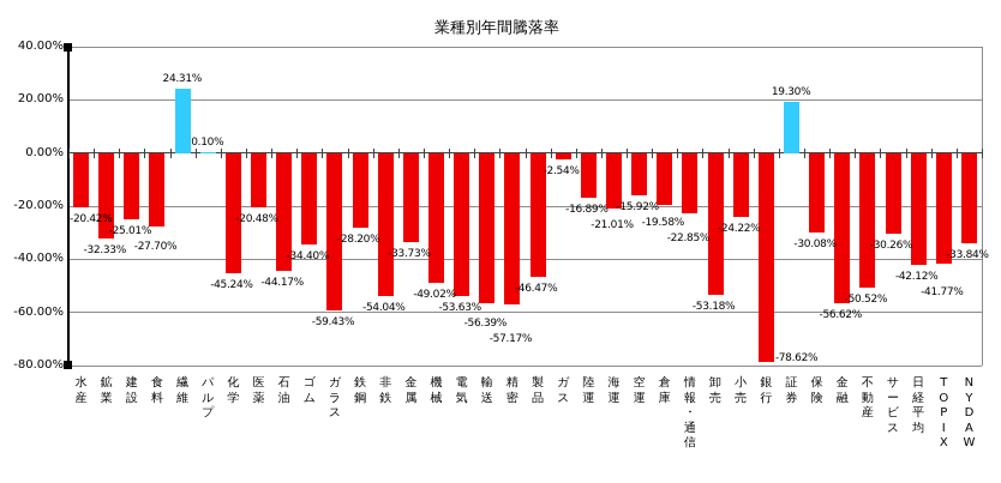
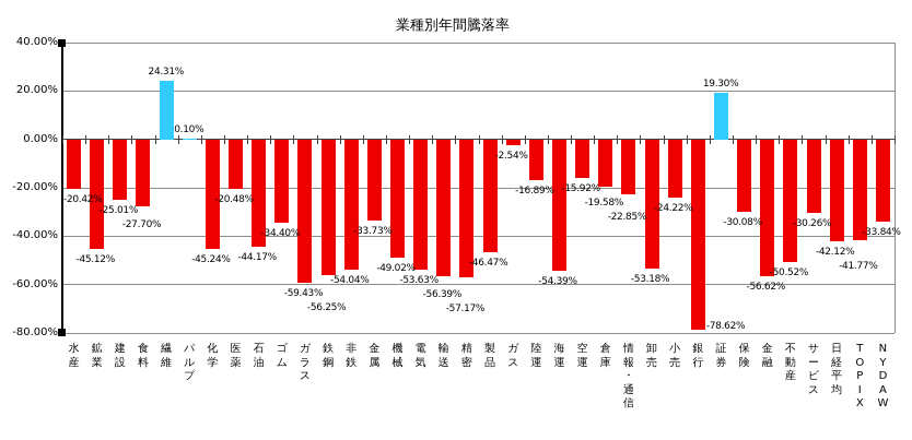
鉱業: -32.33% -> -45.12%
鉄鋼: -28.20% -> -56.25%
海運: -21.01% -> -54.39%
